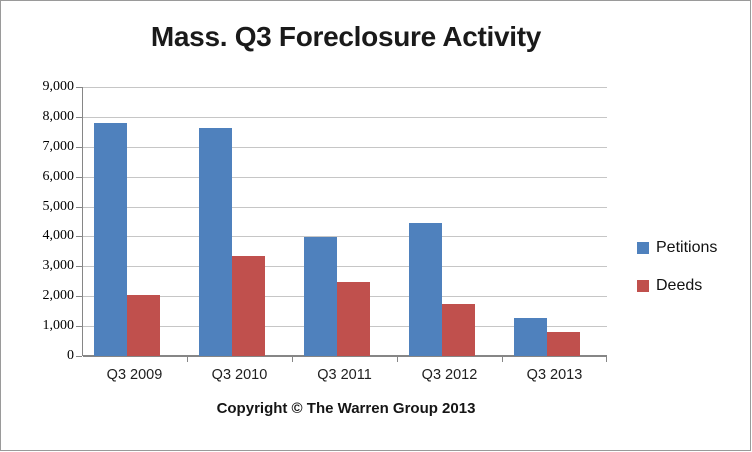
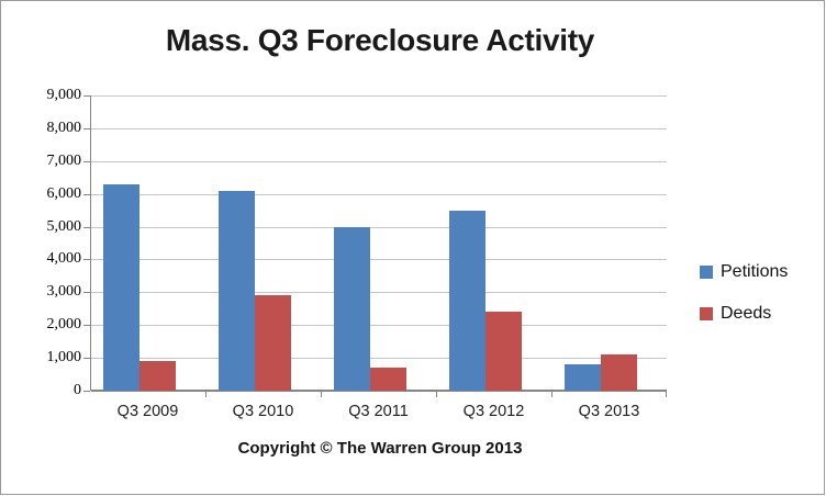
Petitions/Q3 2009: 7800 -> 6300
Deeds/Q3 2009: 2000 -> 900
Petitions/Q3 2010: 7600 -> 6100
Deeds/Q3 2010: 3300 -> 2900
Petitions/Q3 2011: 4000 -> 5000
Deeds/Q3 2011: 2500 -> 700
Petitions/Q3 2012: 4400 -> 5500
Deeds/Q3 2012: 1700 -> 2400
Petitions/Q3 2013: 1300 -> 800
Deeds/Q3 2013: 800 -> 1100
